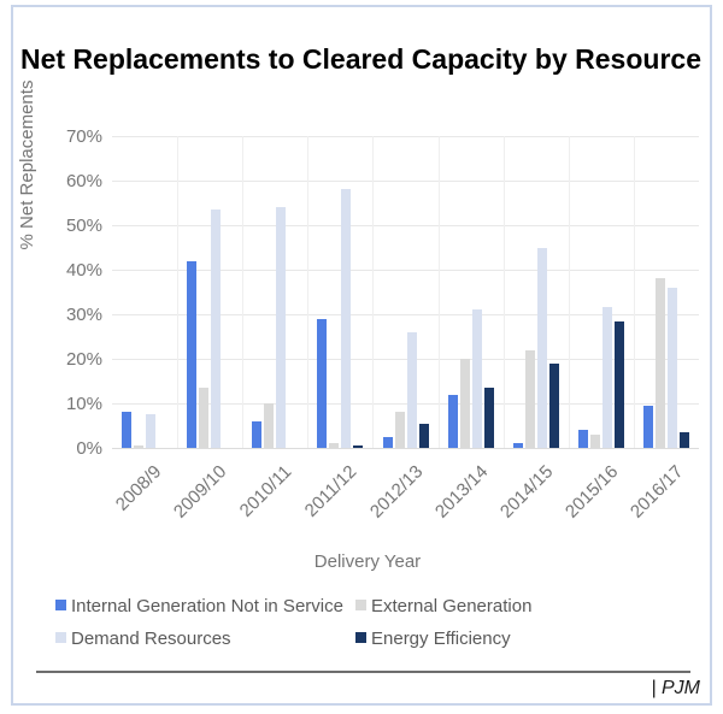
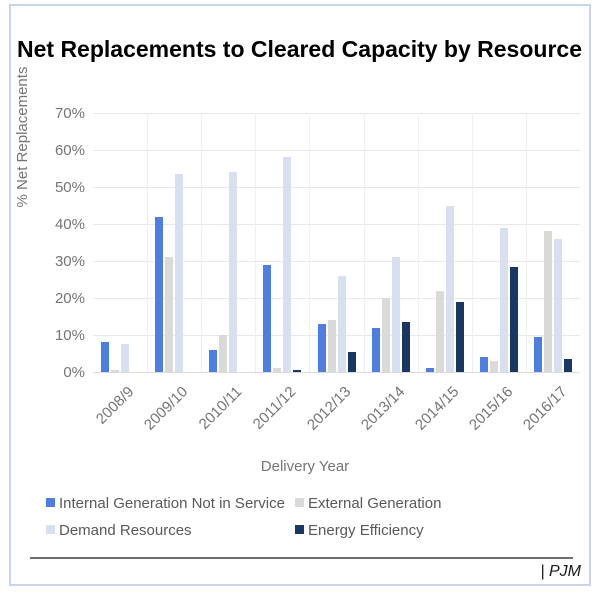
External Generation/2009/10: 14% -> 31%
Internal Generation Not in Service/2012/13: 2% -> 13%
External Generation/2012/13: 8% -> 14%
Demand Resources/2015/16: 32% -> 39%
